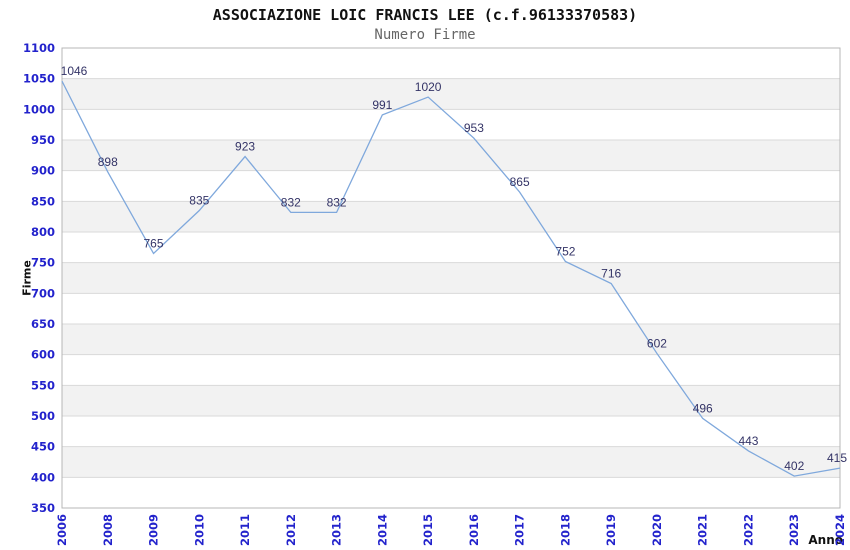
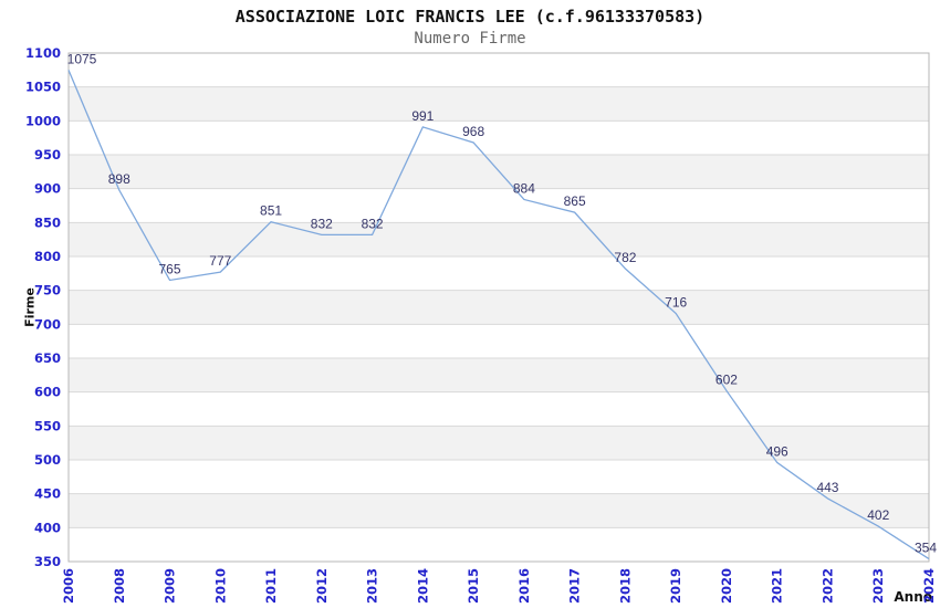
2006: 1046 -> 1075
2010: 835 -> 777
2011: 923 -> 851
2015: 1020 -> 968
2016: 953 -> 884
2018: 752 -> 782
2024: 415 -> 354
